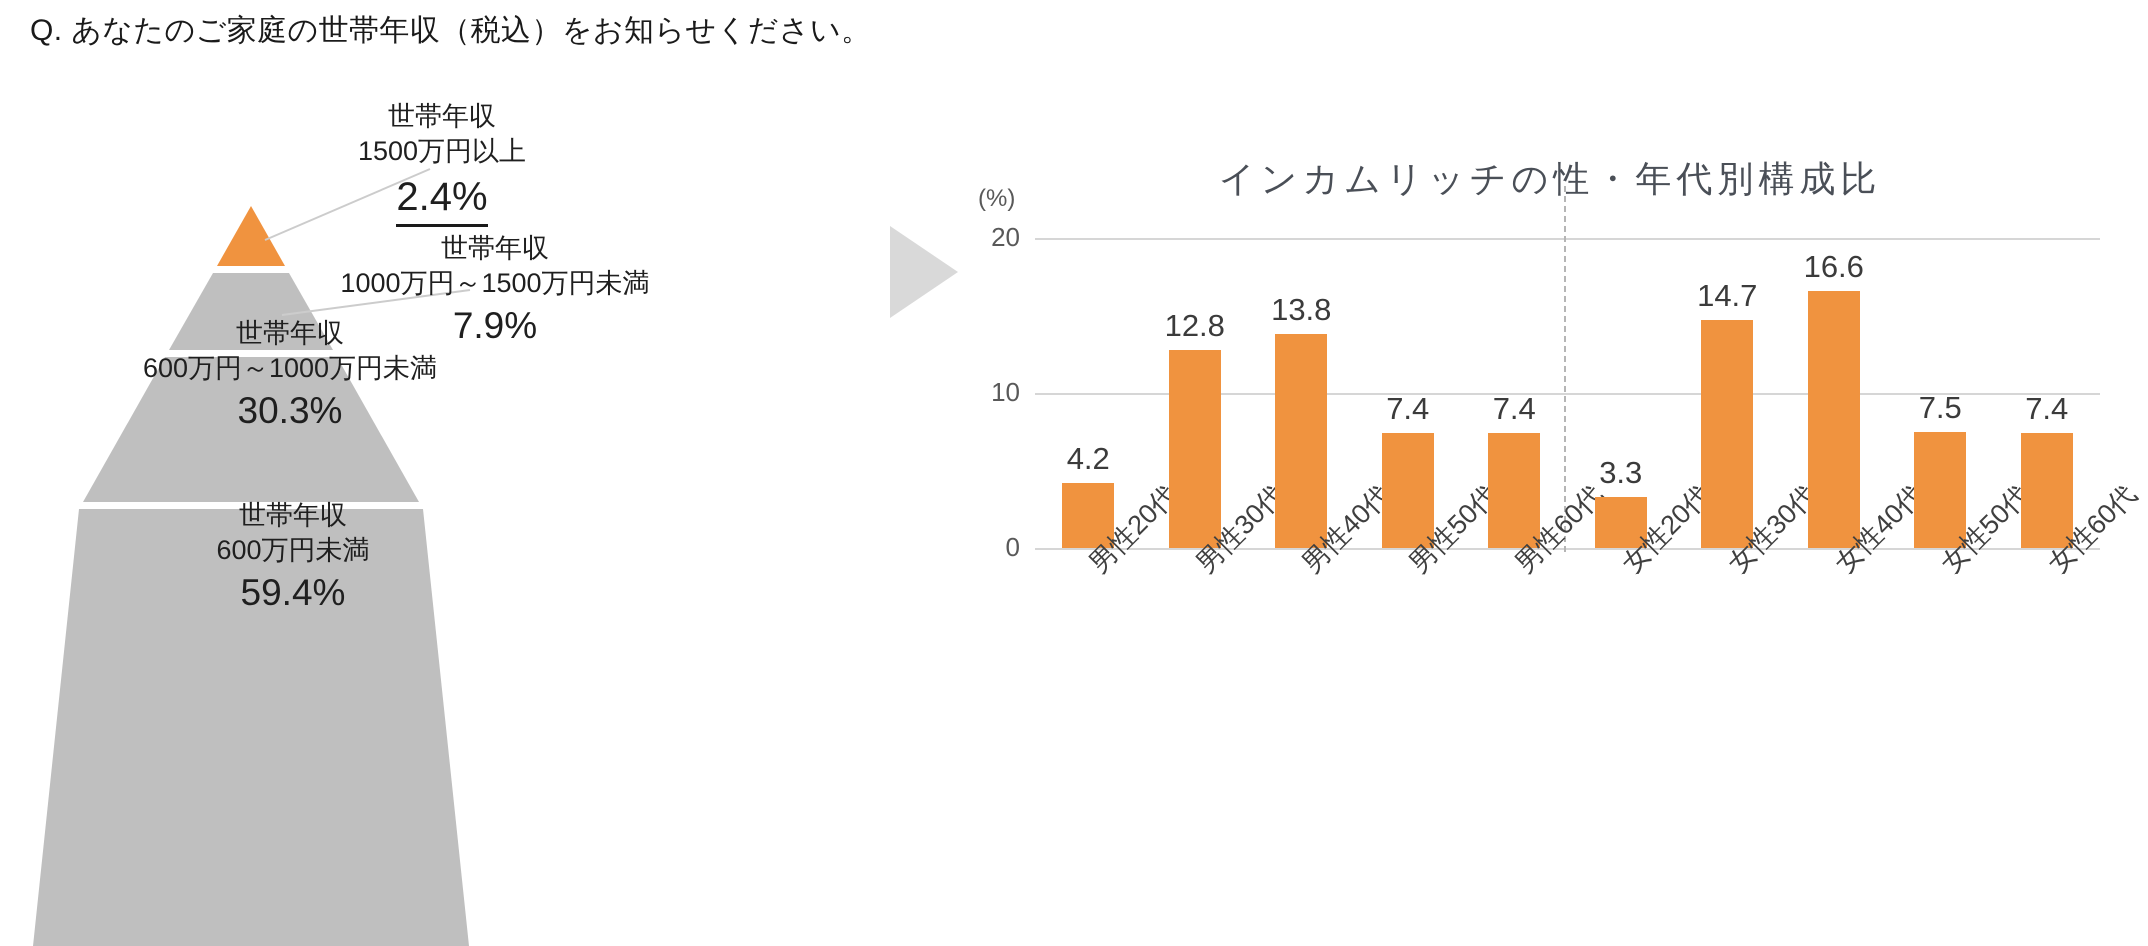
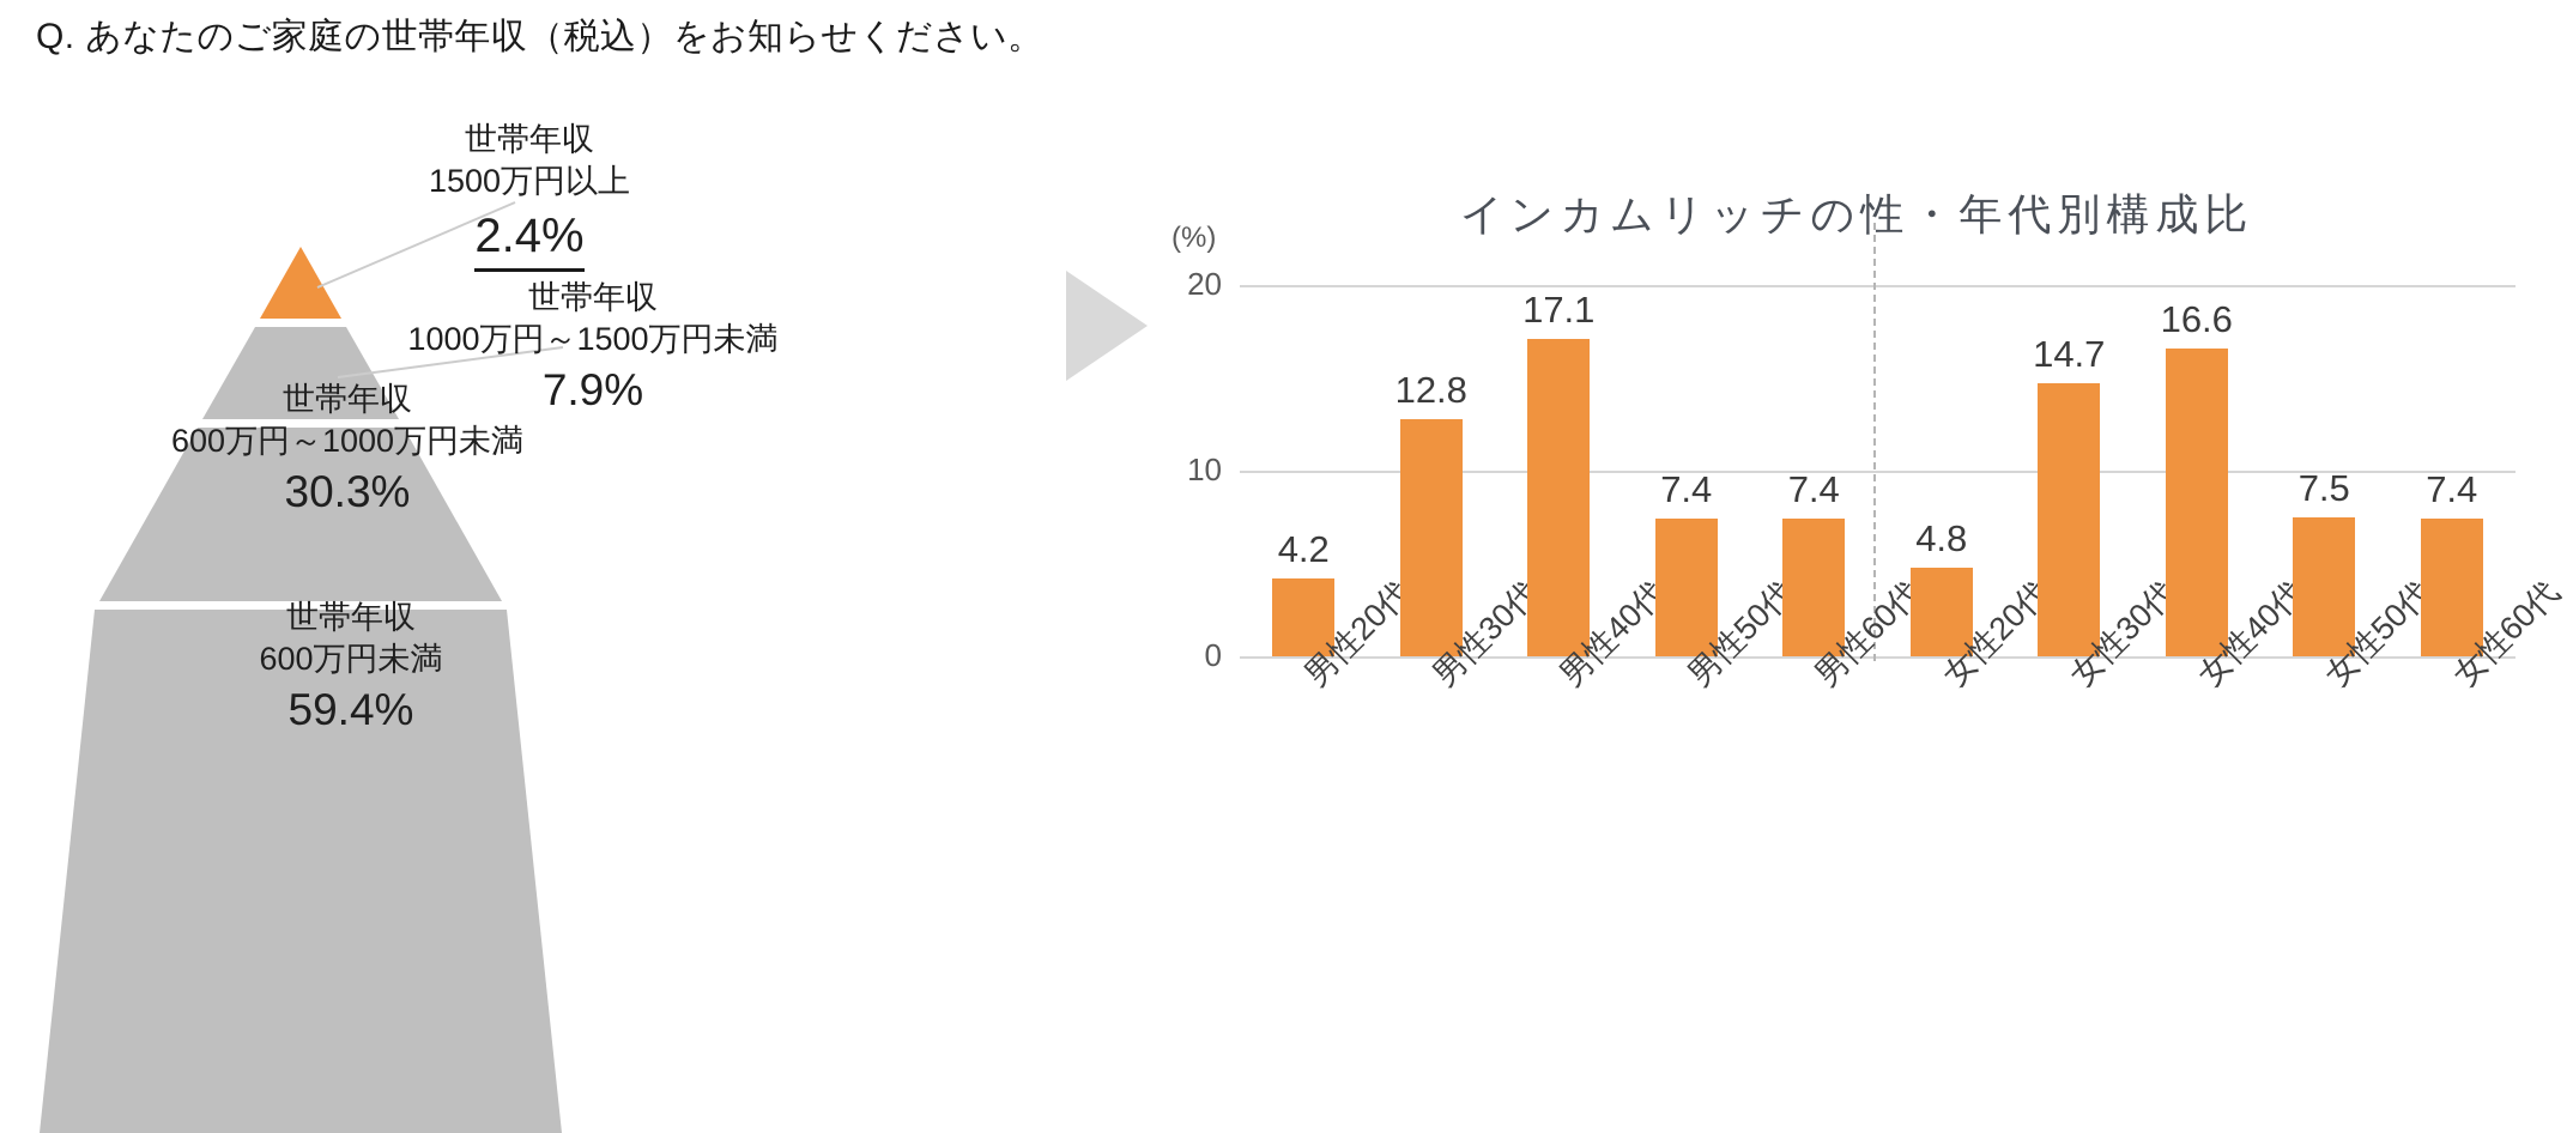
男性40代: 13.8 -> 17.1
女性20代: 3.3 -> 4.8
